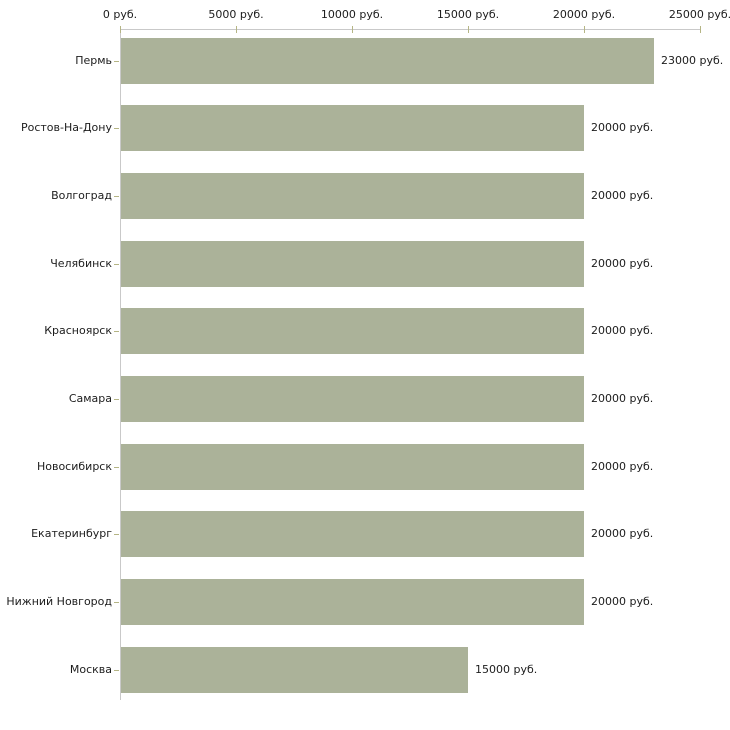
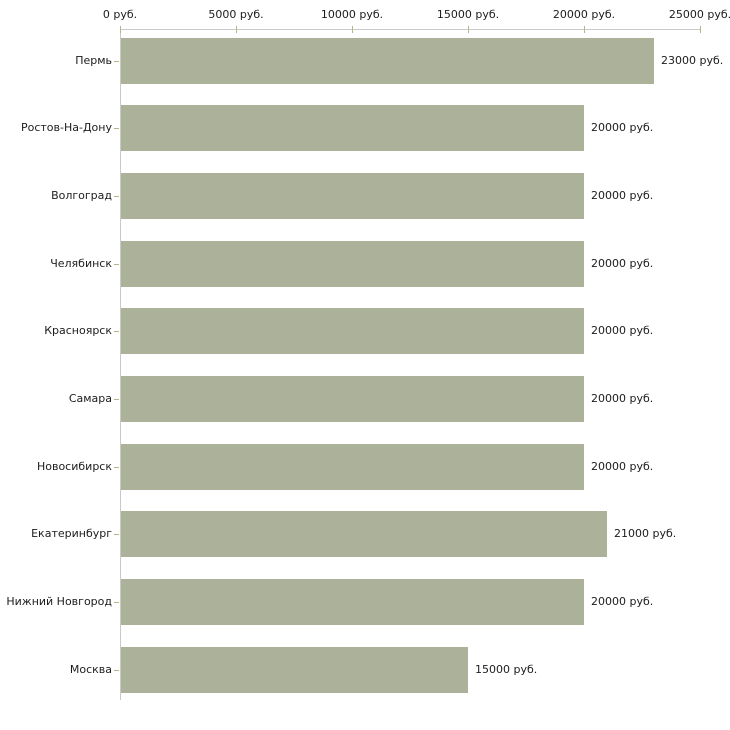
Екатеринбург: 20000 -> 21000
